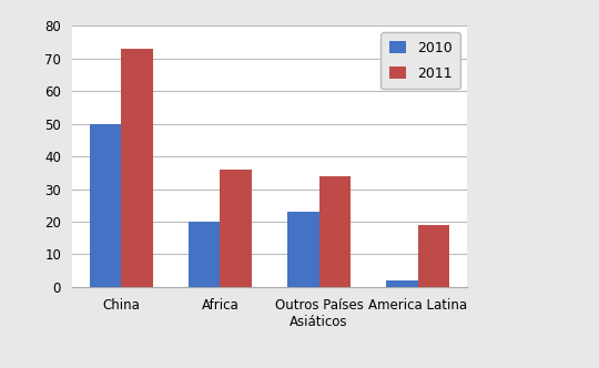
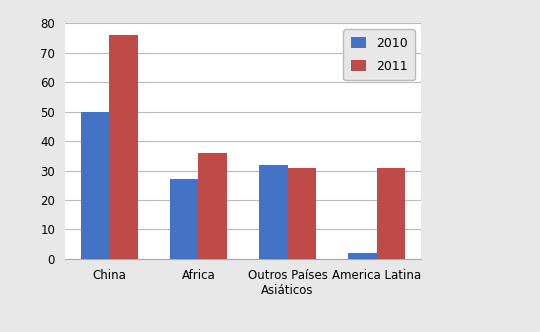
2011/China: 73 -> 76
2010/Africa: 20 -> 27
2010/Outros Países Asiáticos: 23 -> 32
2011/Outros Países Asiáticos: 34 -> 31
2011/America Latina: 19 -> 31
